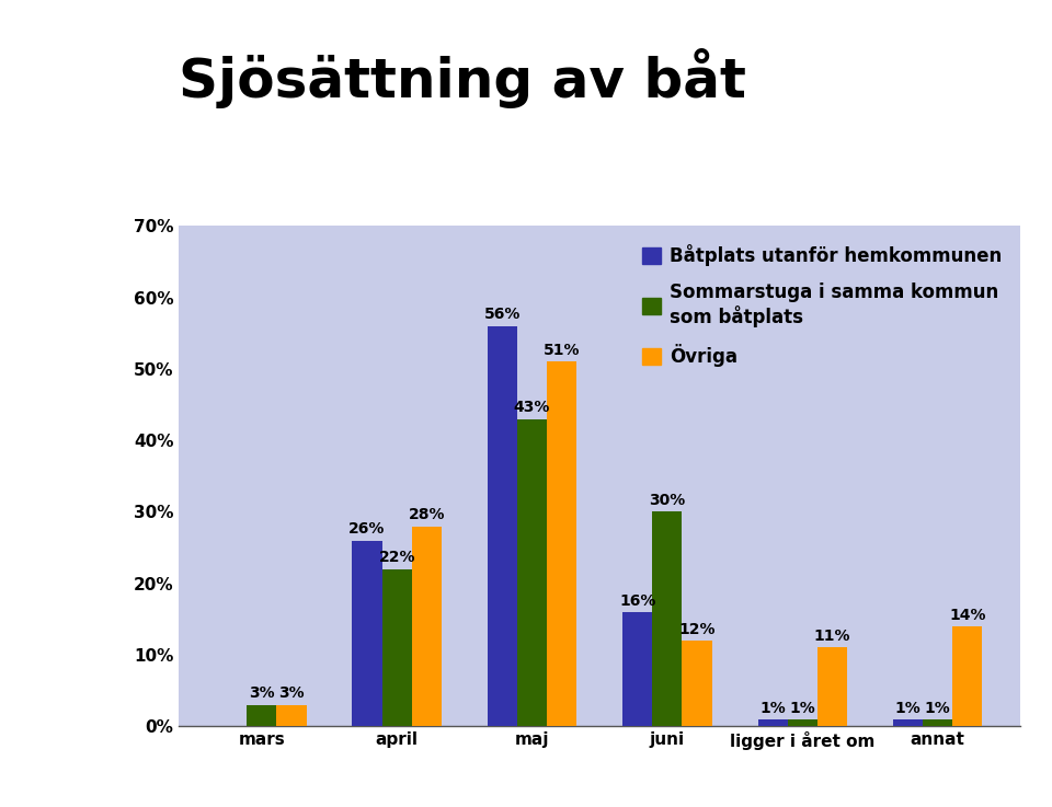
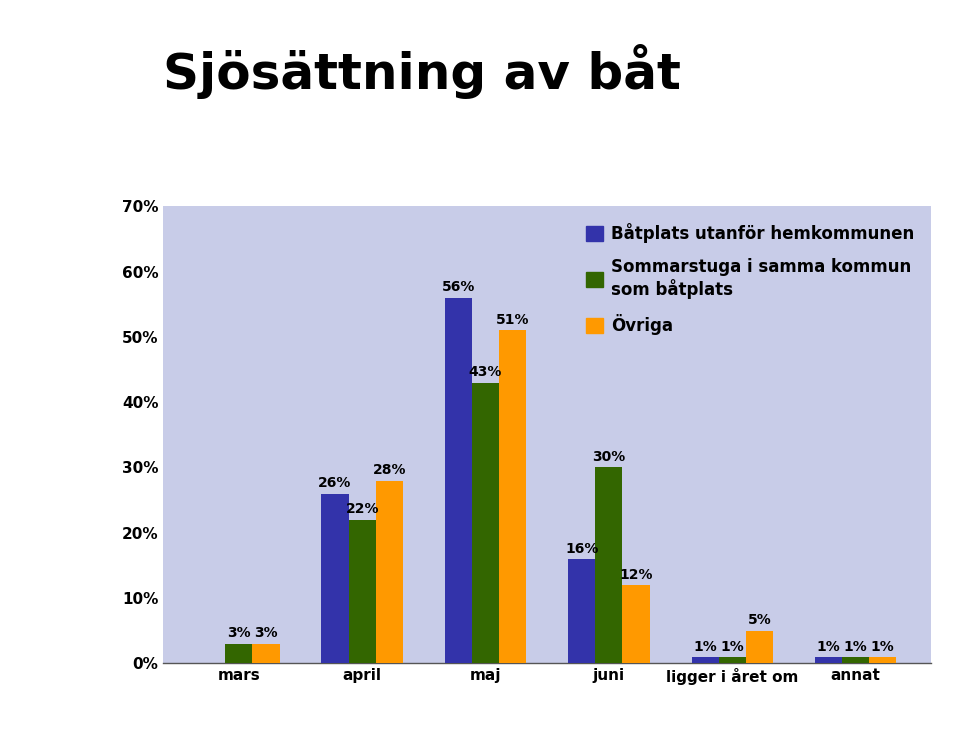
Övriga/ligger i året om: 11% -> 5%
Övriga/annat: 14% -> 1%
